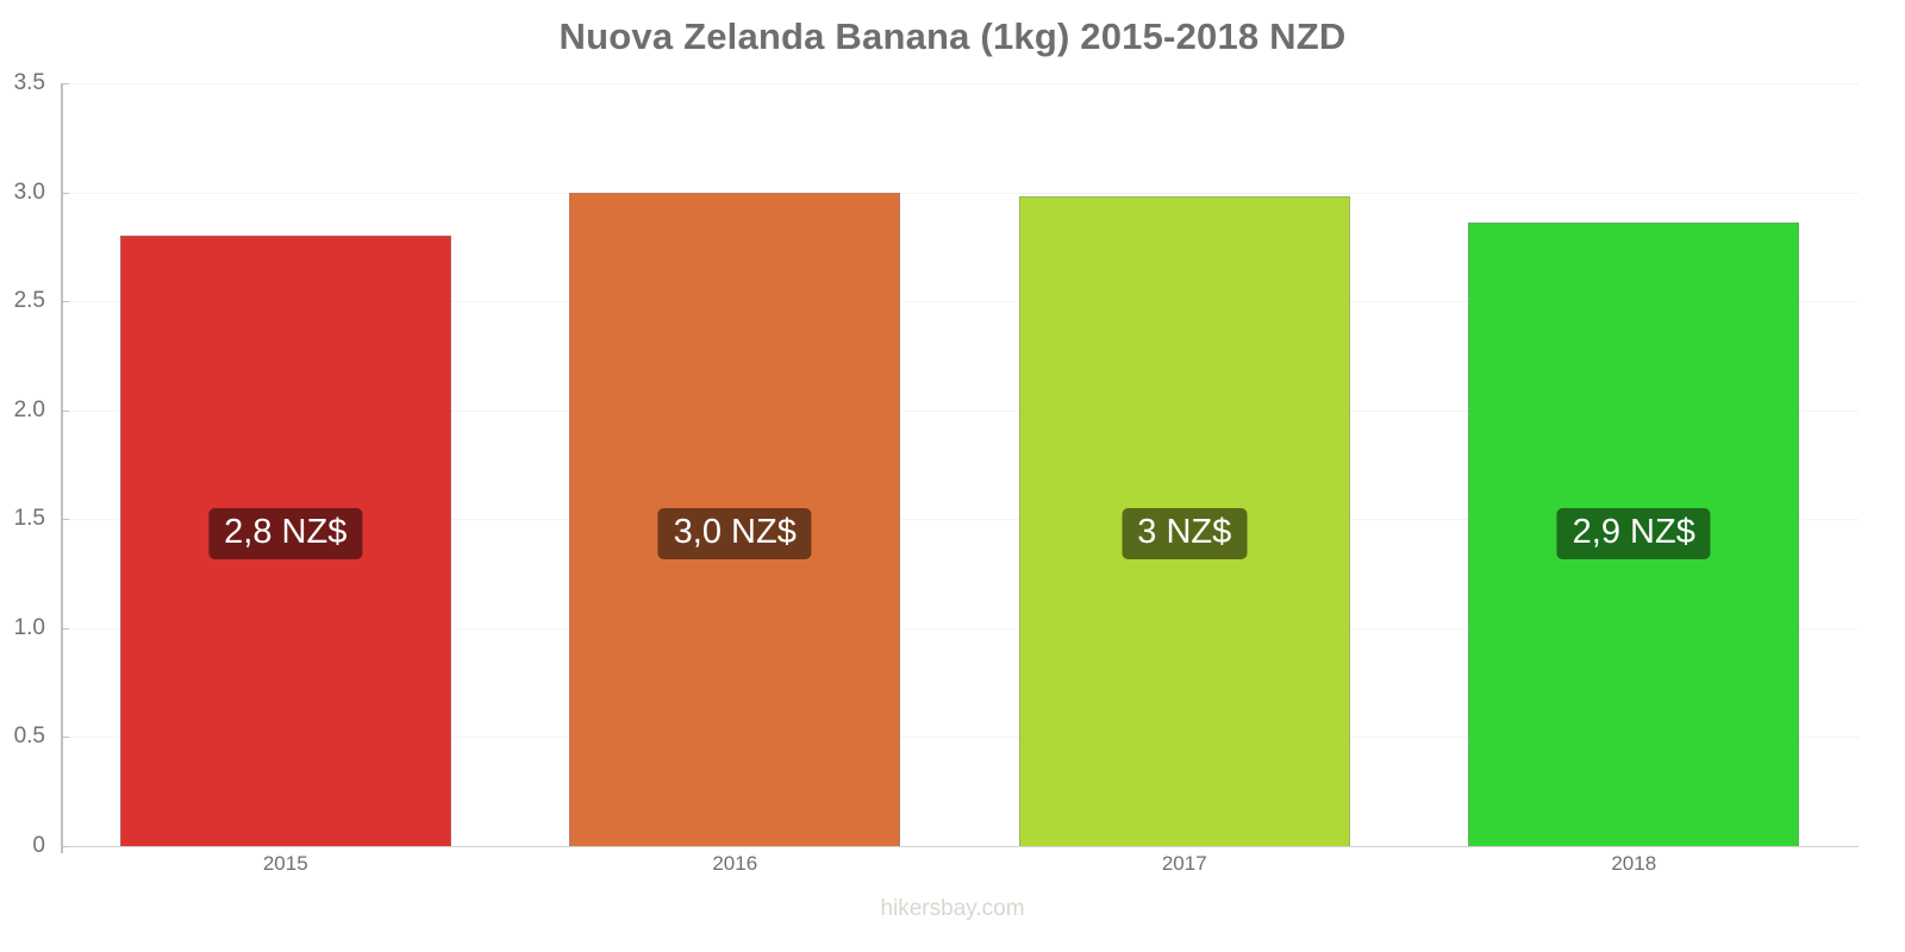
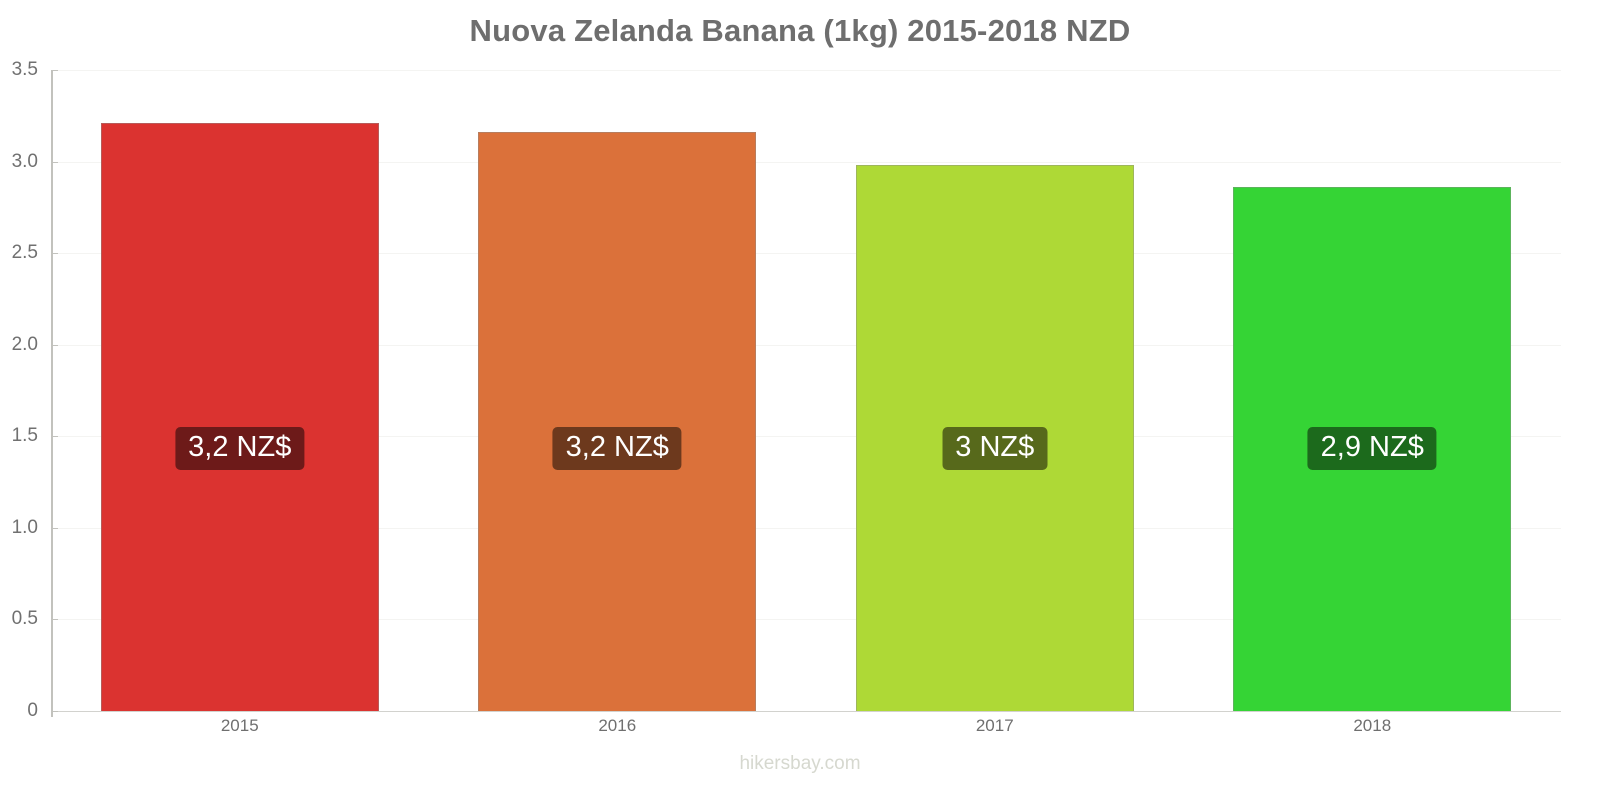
2015: 2,8 -> 3,2
2016: 3,0 -> 3,2
